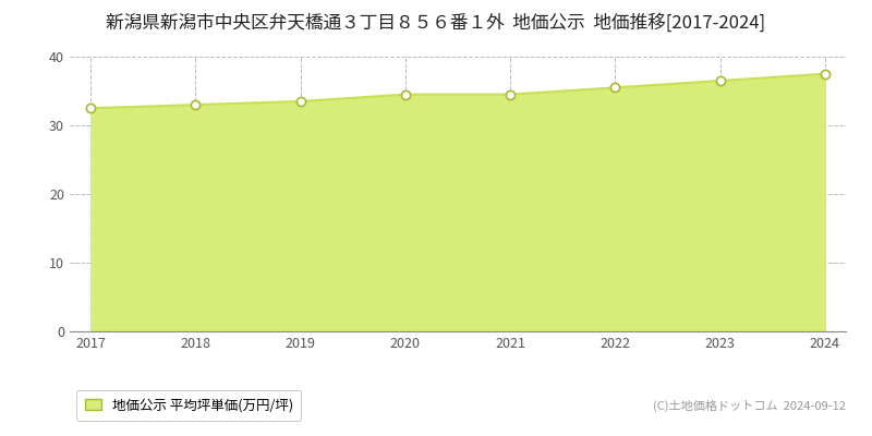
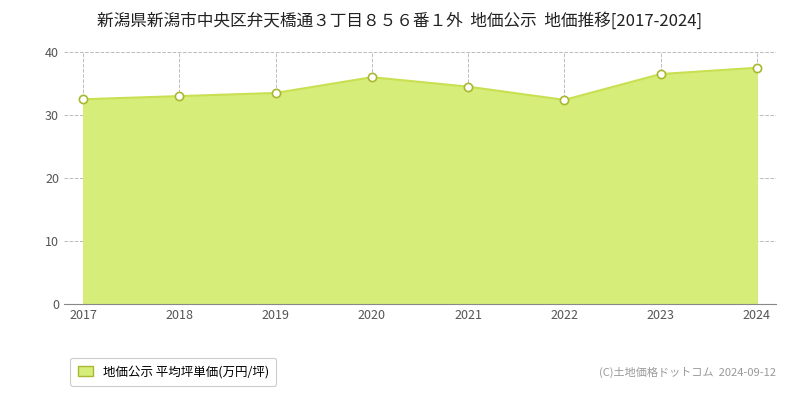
2020: 34.5 -> 36.0
2022: 35.5 -> 32.4
